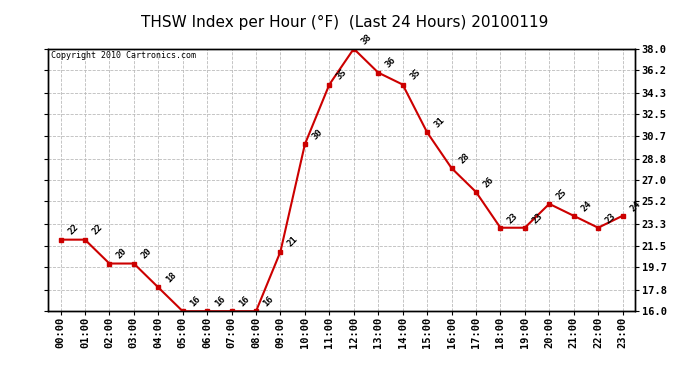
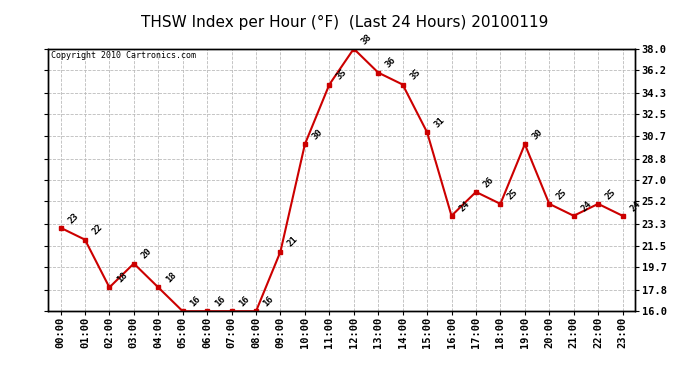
00:00: 22 -> 23
02:00: 20 -> 18
16:00: 28 -> 24
18:00: 23 -> 25
19:00: 23 -> 30
22:00: 23 -> 25
